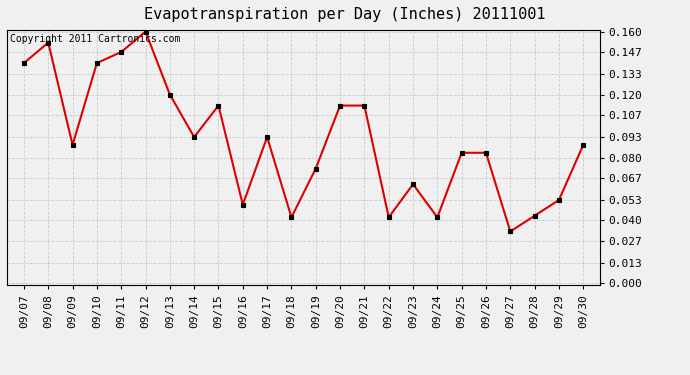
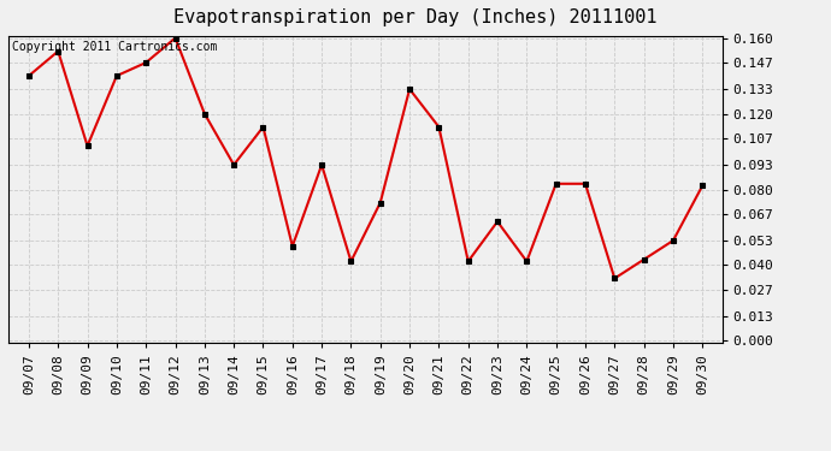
09/09: 0.088 -> 0.103
09/20: 0.113 -> 0.133
09/30: 0.088 -> 0.082
